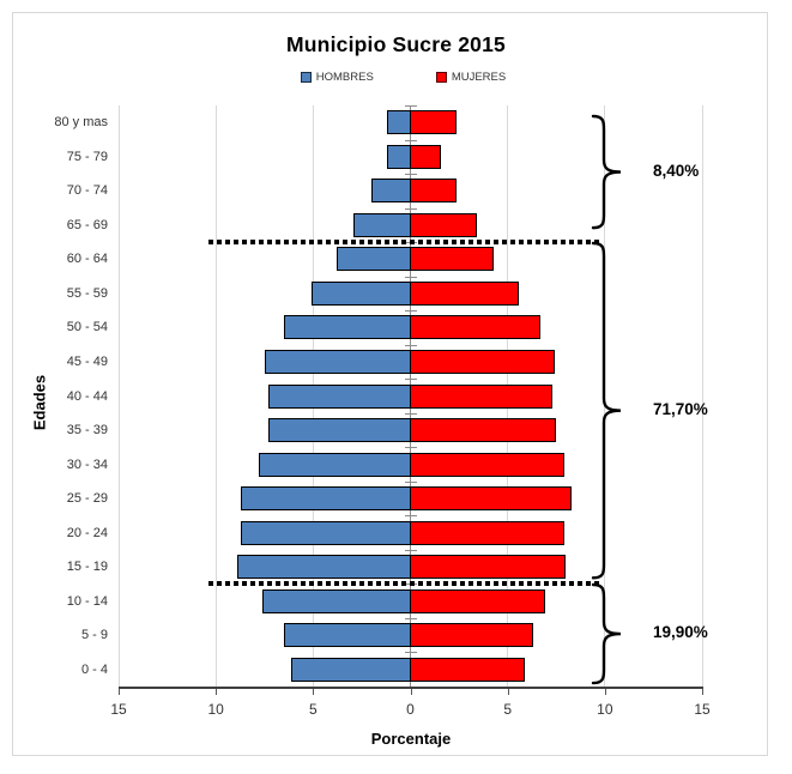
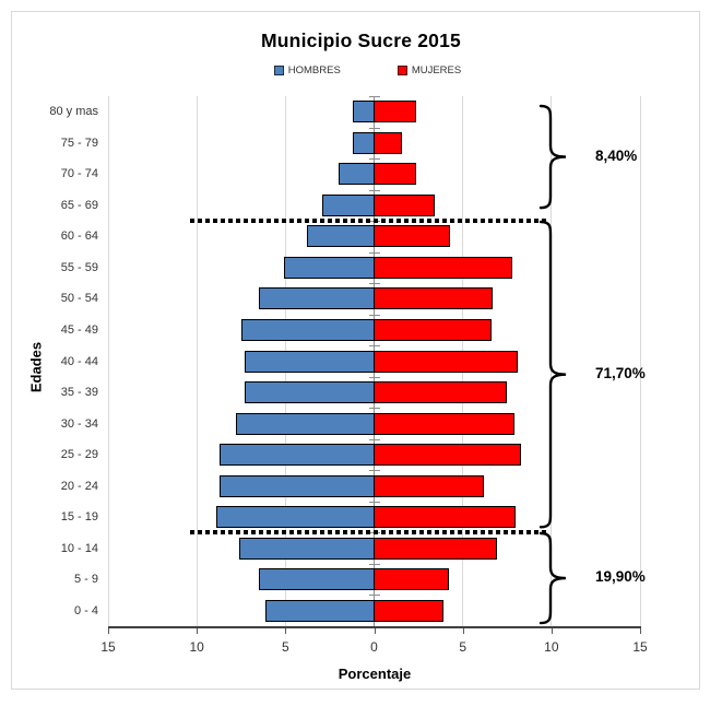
MUJERES/55 - 59: 5.6 -> 7.8
MUJERES/45 - 49: 7.4 -> 6.6
MUJERES/40 - 44: 7.3 -> 8.1
MUJERES/20 - 24: 7.9 -> 6.2
MUJERES/5 - 9: 6.3 -> 4.2
MUJERES/0 - 4: 5.9 -> 3.9
